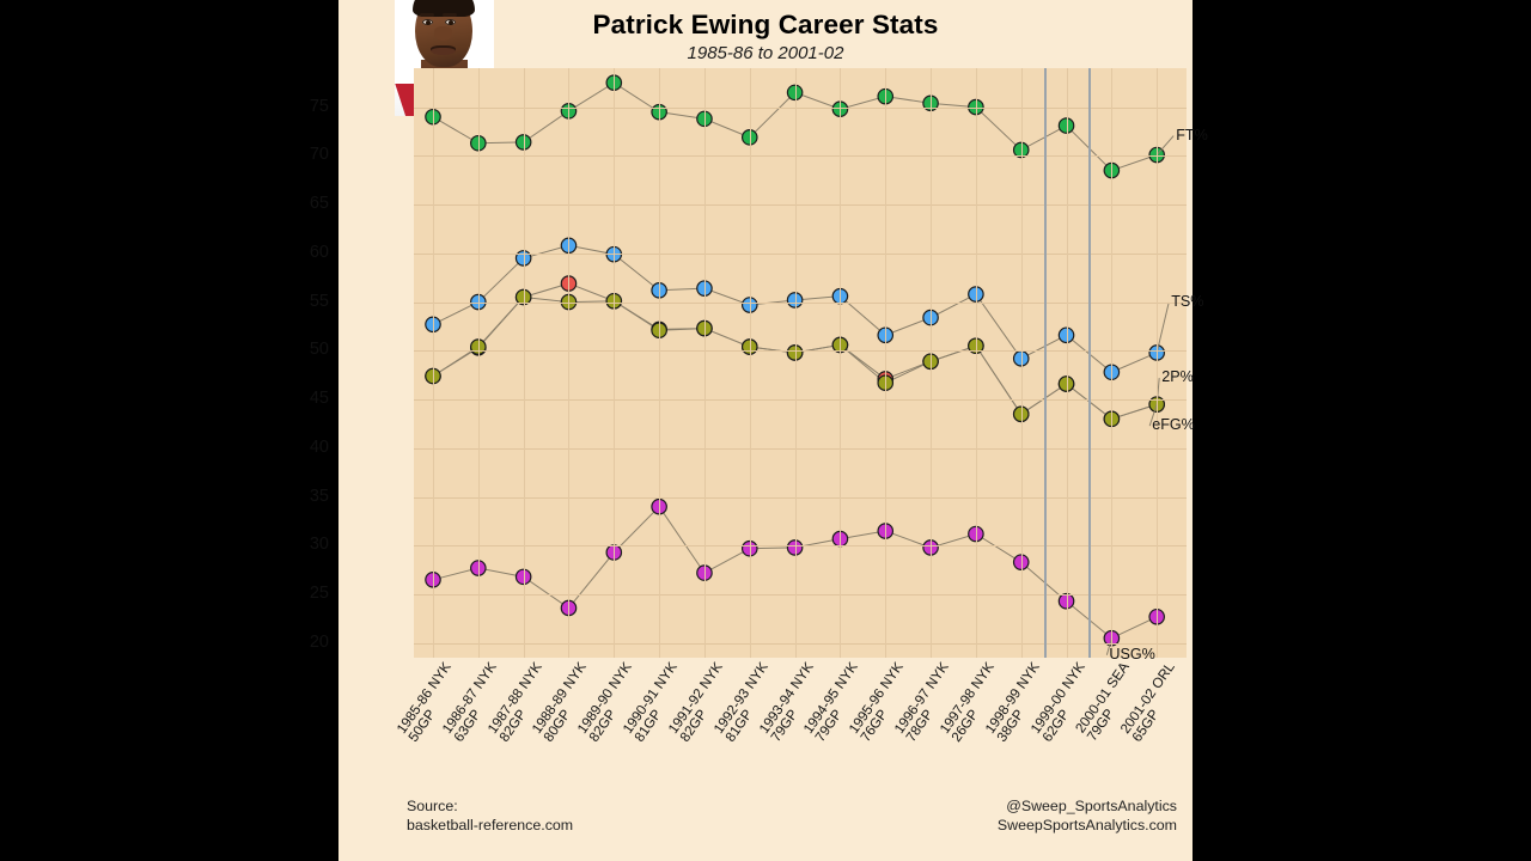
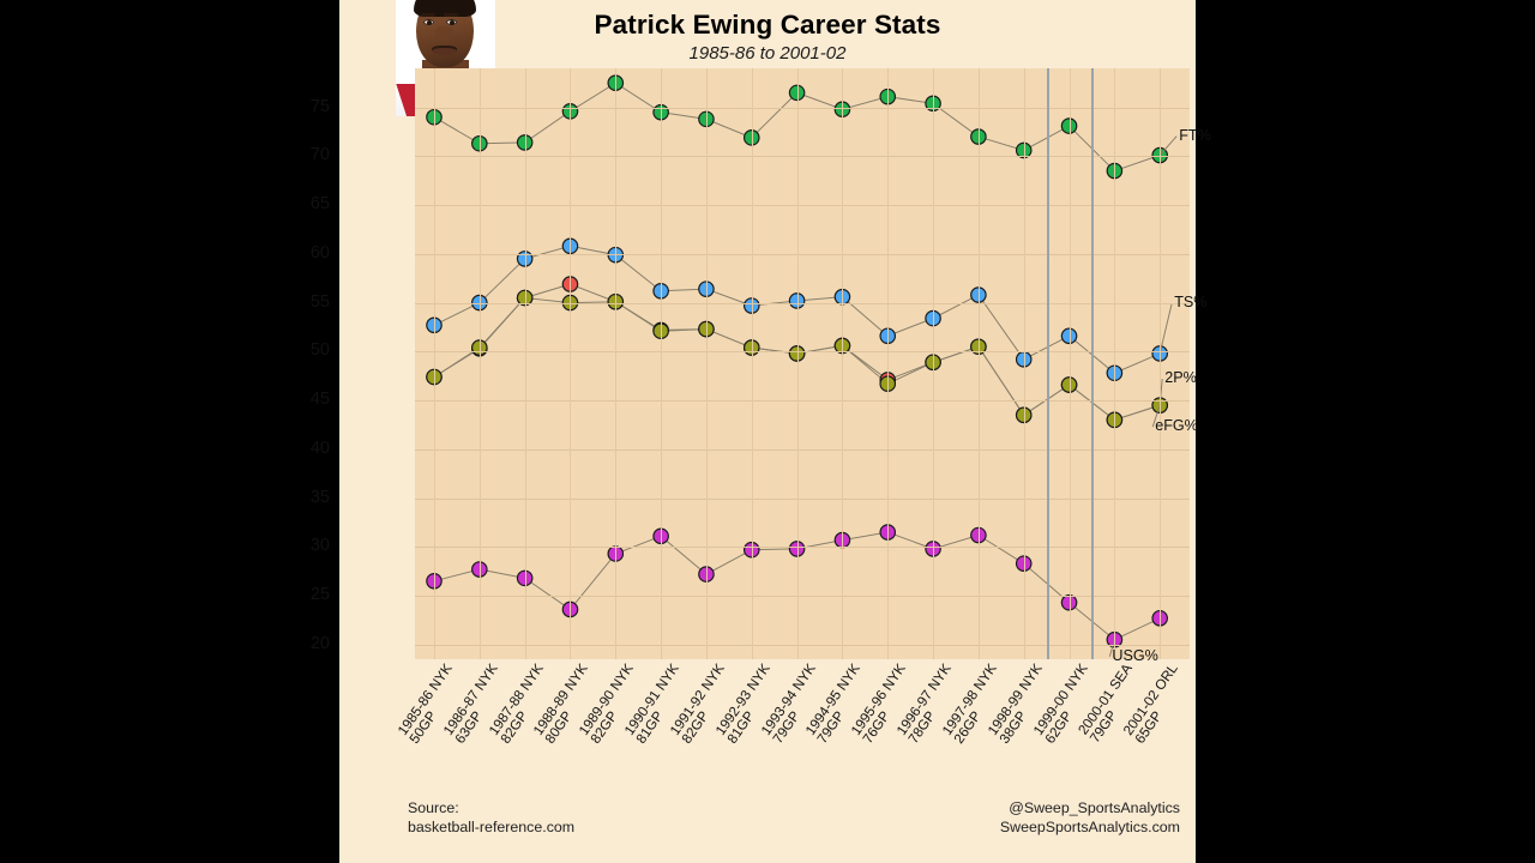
USG%/1990-91 NYK: 34 -> 31
FT%/1997-98 NYK: 75 -> 72
